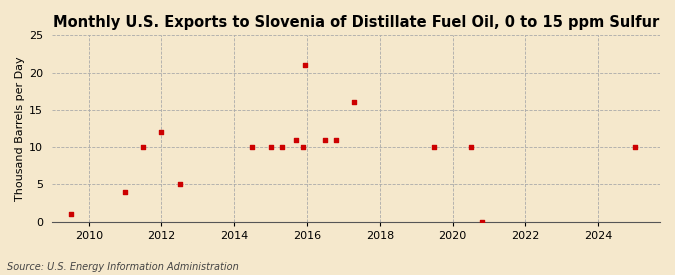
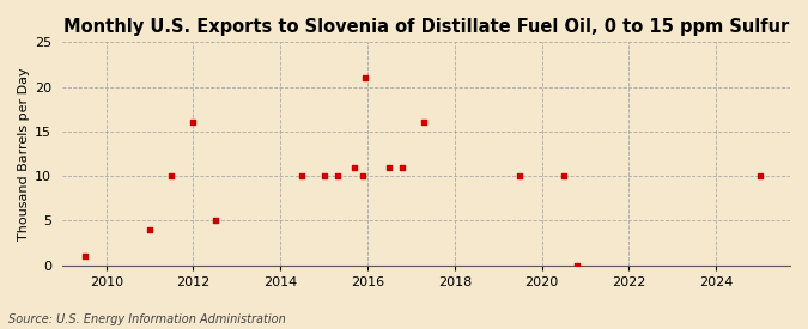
2012: 12 -> 16
